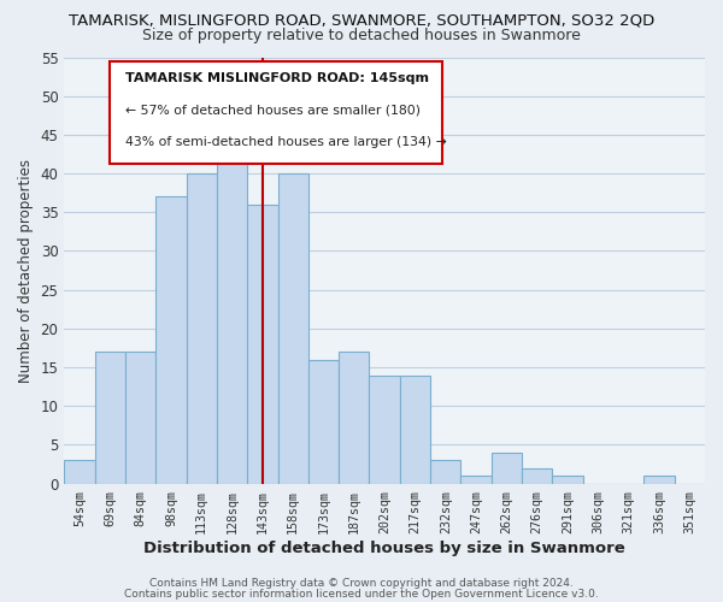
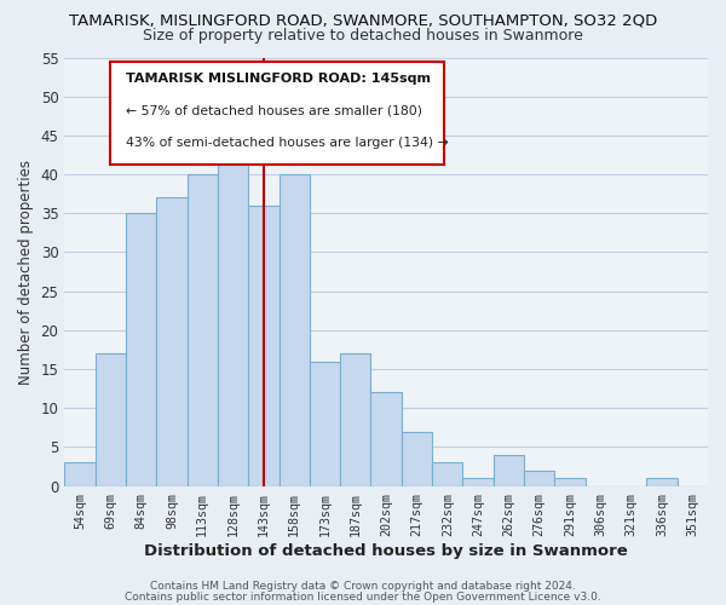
84sqm: 17 -> 35
202sqm: 14 -> 12
217sqm: 14 -> 7
